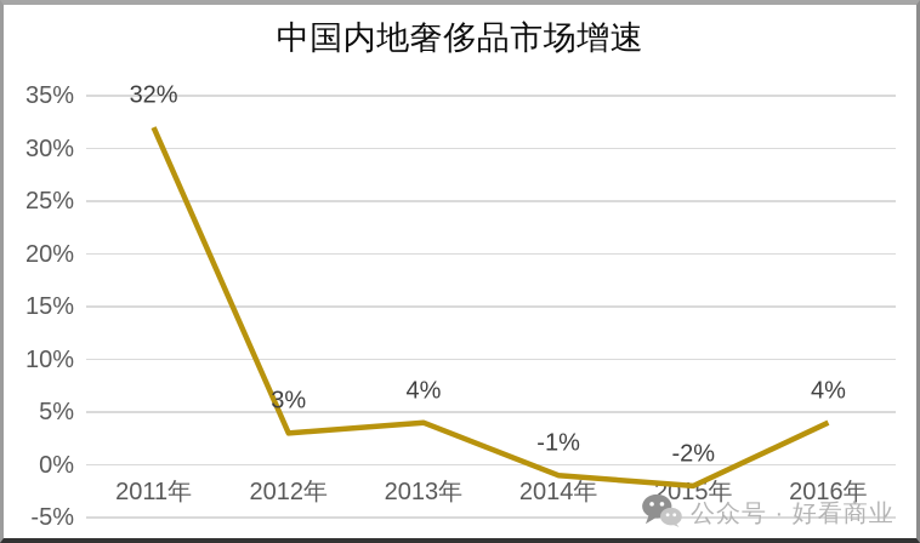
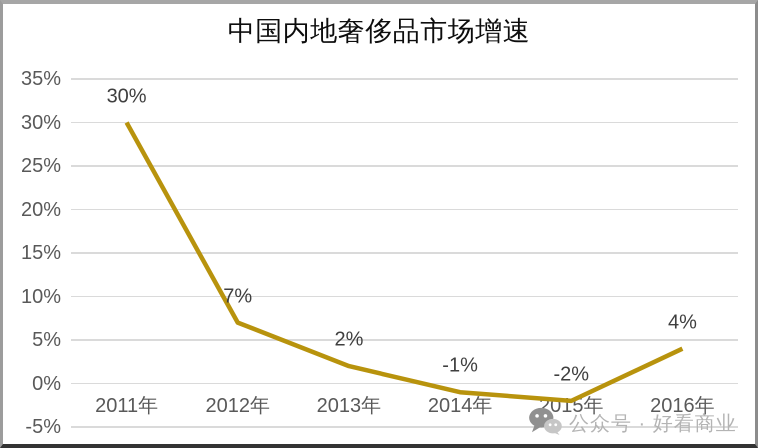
2011年: 32% -> 30%
2012年: 3% -> 7%
2013年: 4% -> 2%
